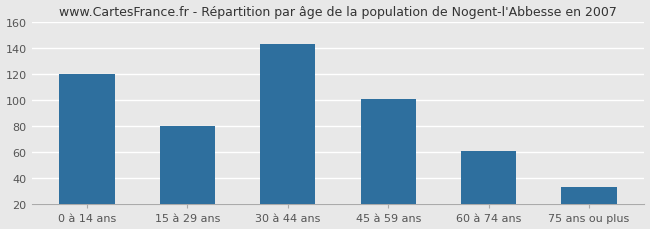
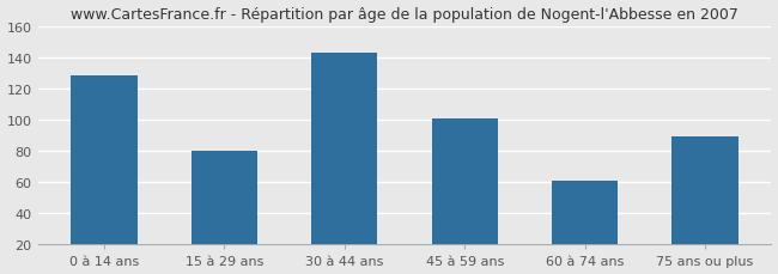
0 à 14 ans: 120 -> 128
75 ans ou plus: 33 -> 89
